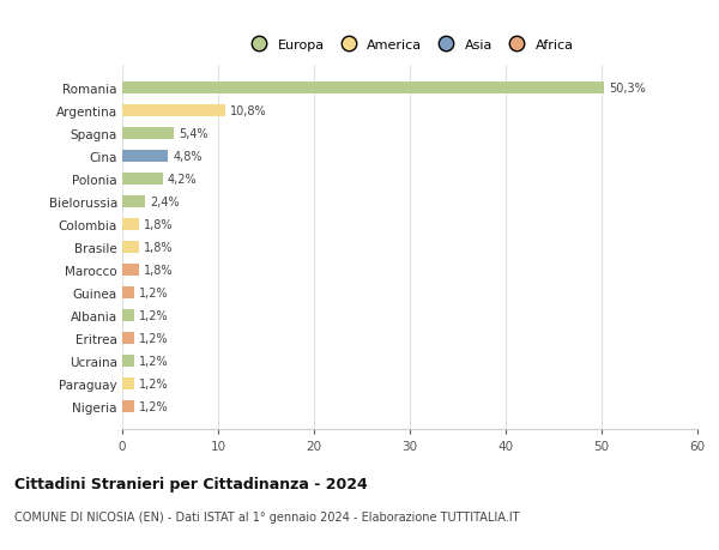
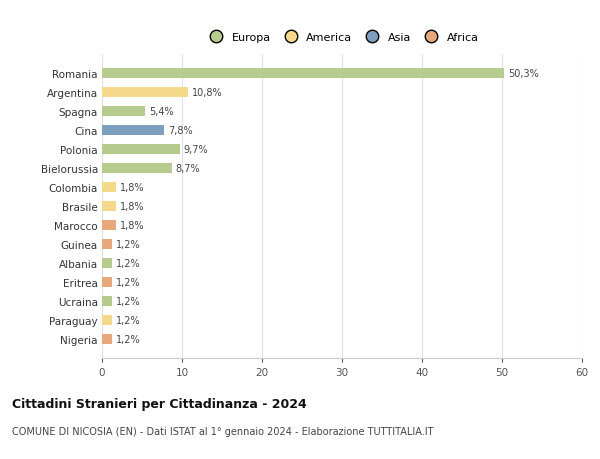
Cina: 4,8% -> 7,8%
Polonia: 4,2% -> 9,7%
Bielorussia: 2,4% -> 8,7%
